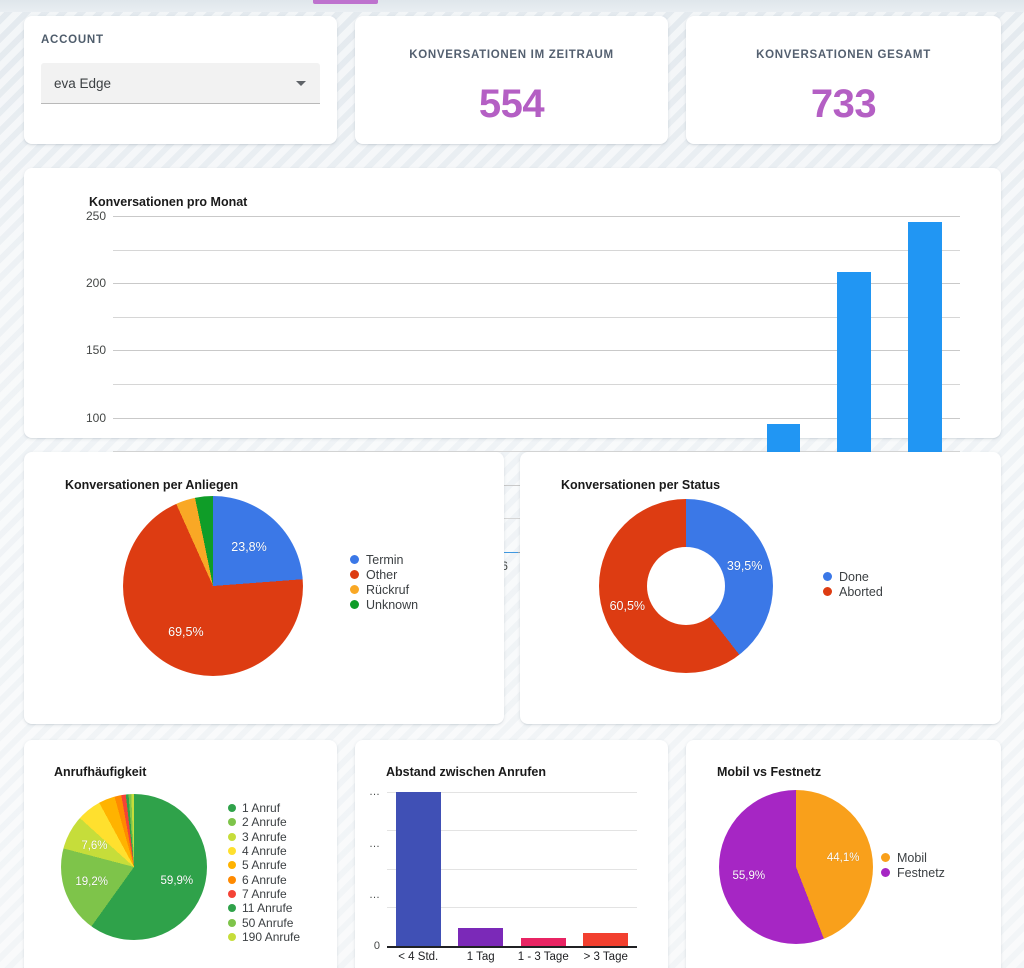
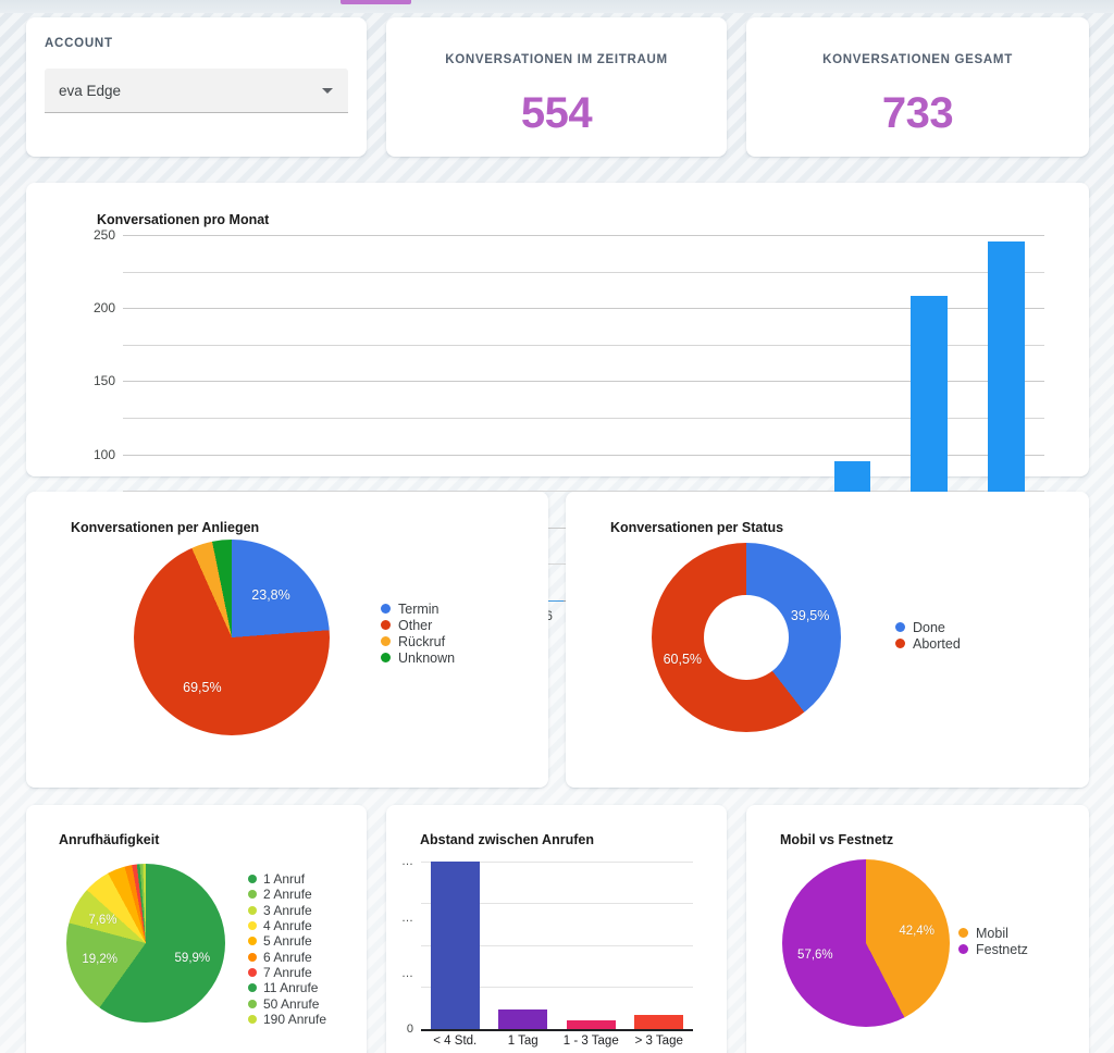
Mobil vs Festnetz/Mobil: 44,1% -> 42,4%
Mobil vs Festnetz/Festnetz: 55,9% -> 57,6%
